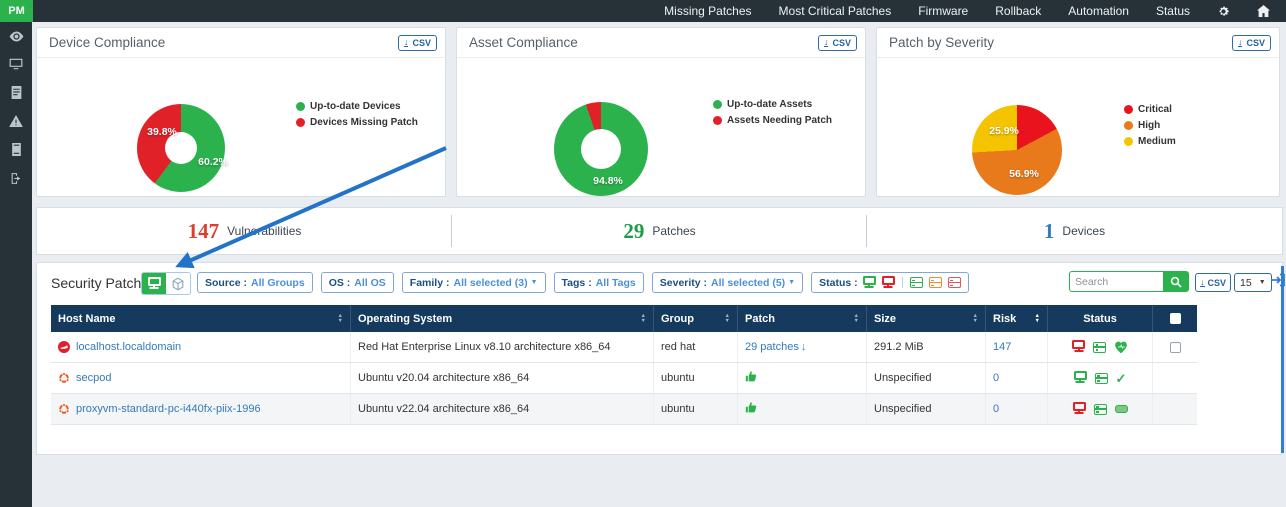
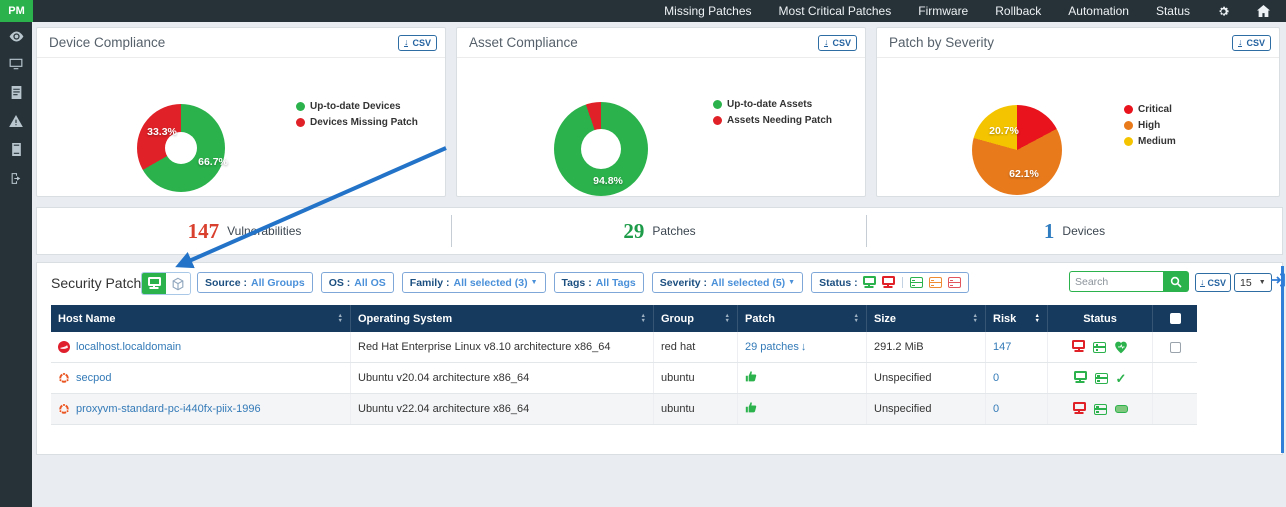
Device Compliance/Up-to-date Devices: 60.2% -> 66.7%
Device Compliance/Devices Missing Patch: 39.8% -> 33.3%
Patch by Severity/High: 56.9% -> 62.1%
Patch by Severity/Medium: 25.9% -> 20.7%
